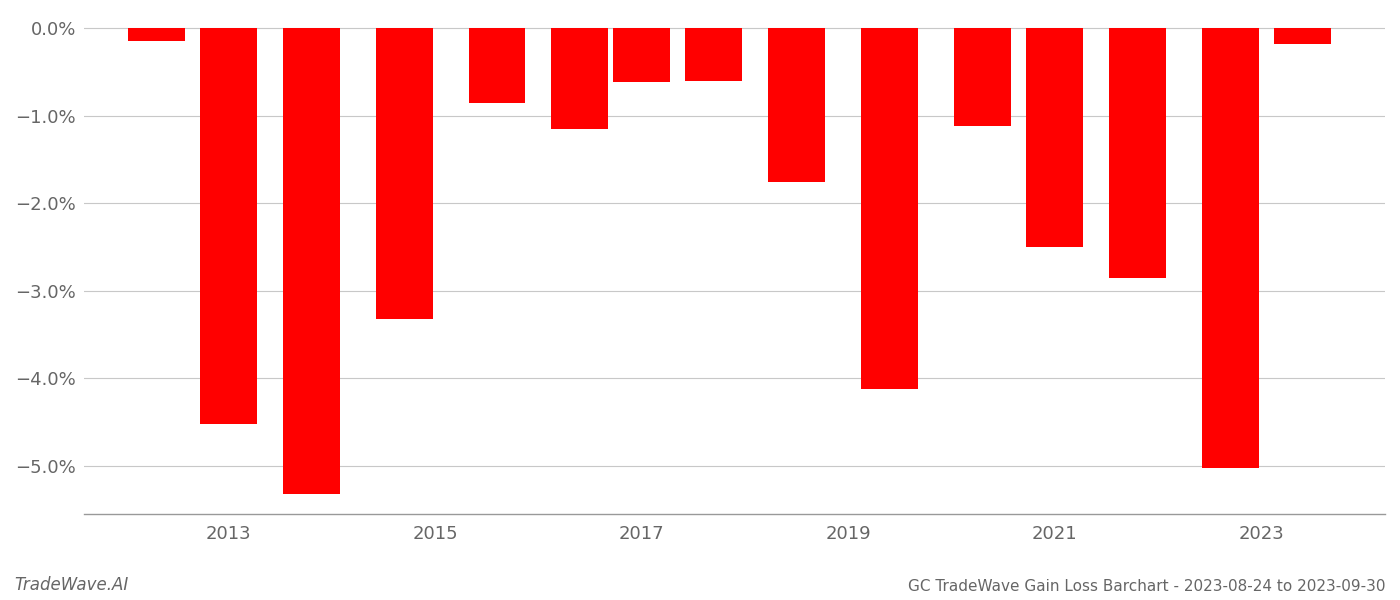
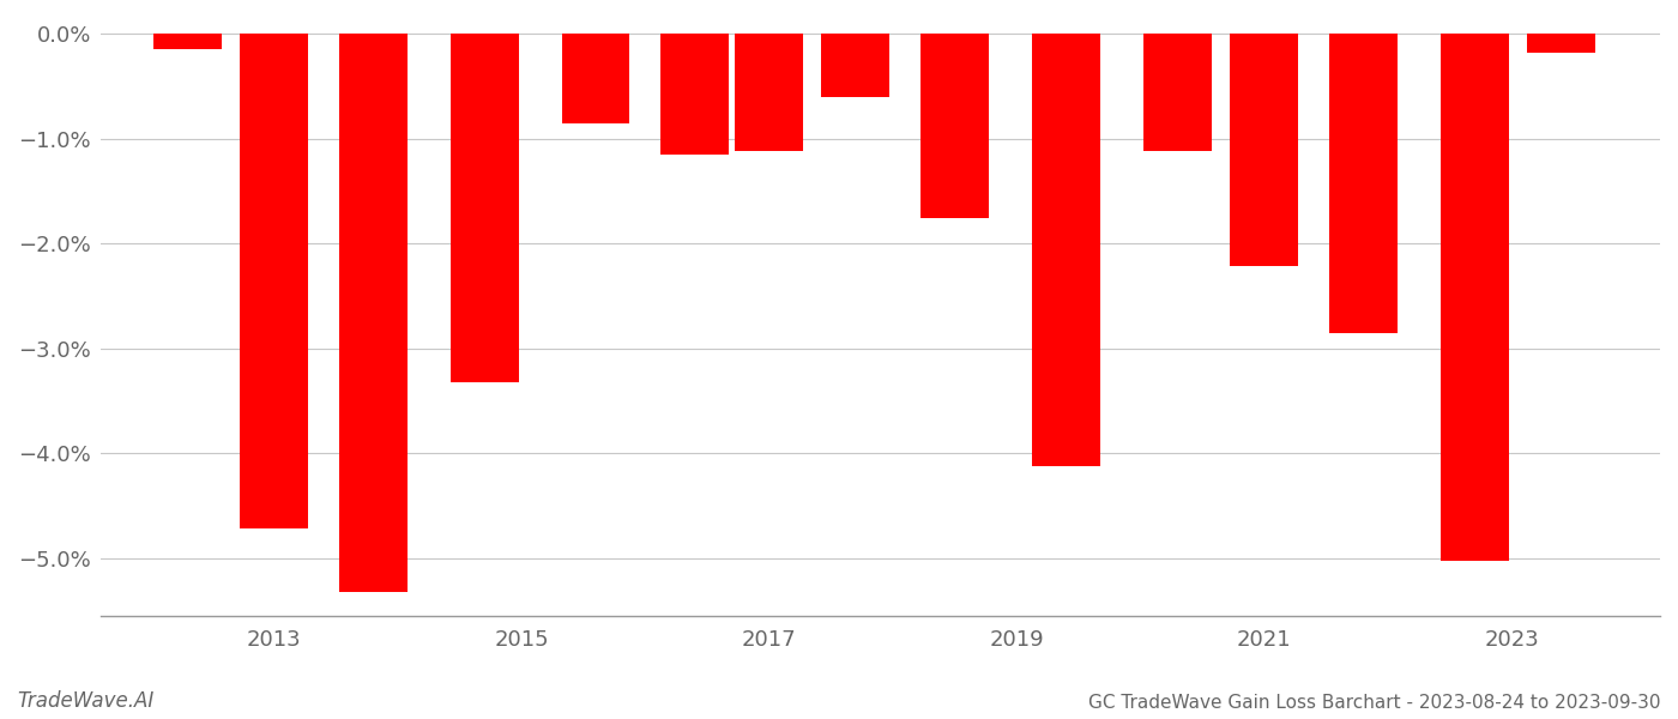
2013: -4.52% -> -4.72%
2017: -0.62% -> -1.12%
2021: -2.50% -> -2.22%
